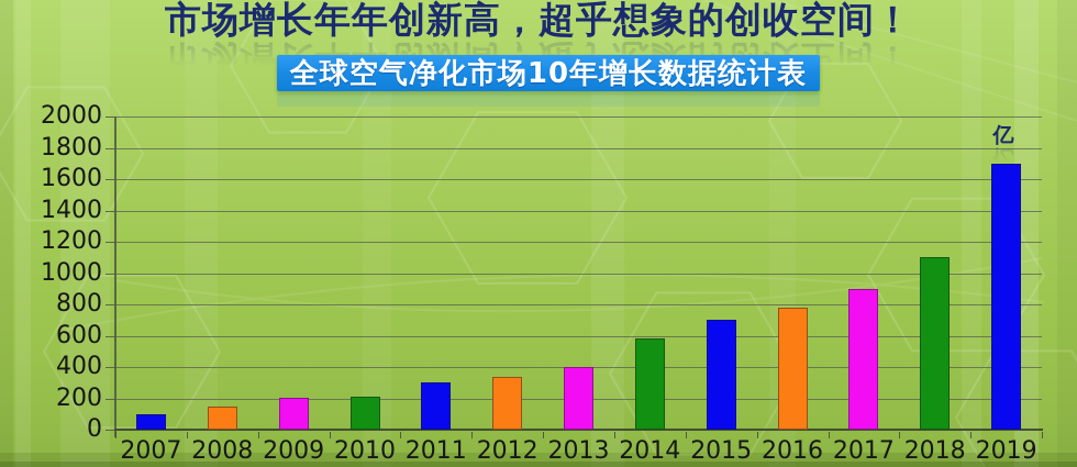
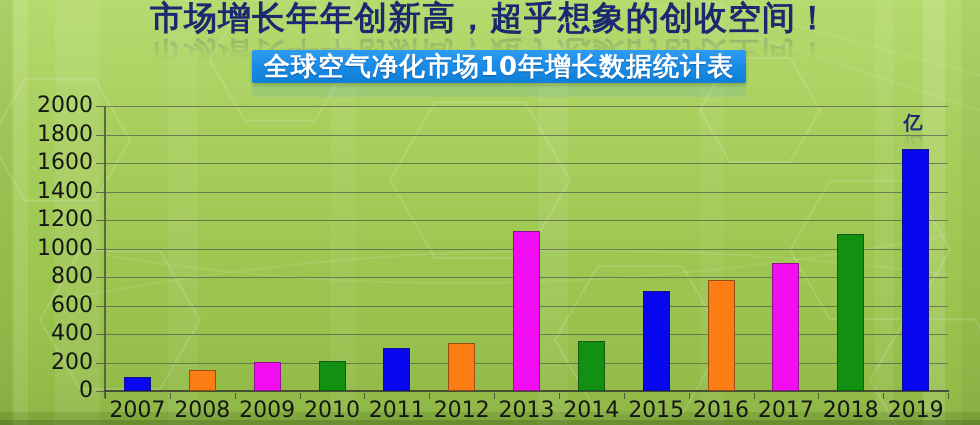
2013: 400 -> 1120
2014: 580 -> 350
